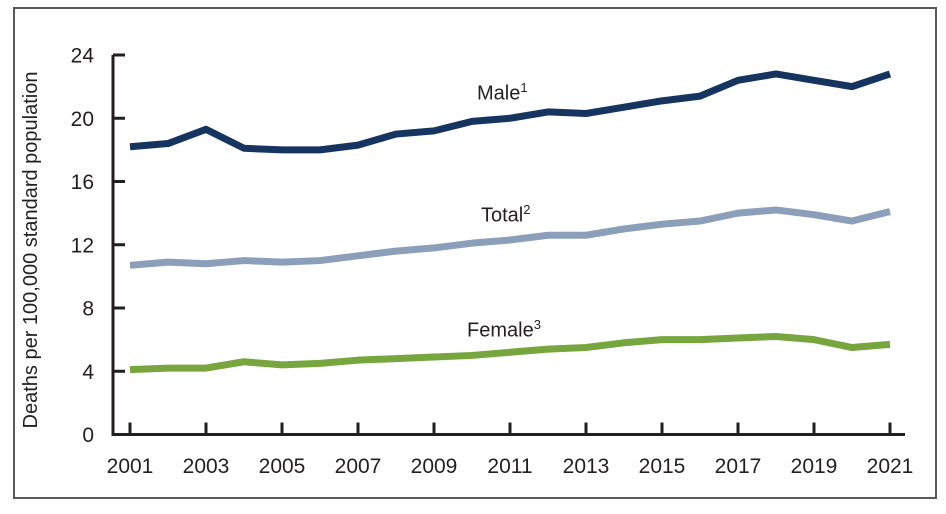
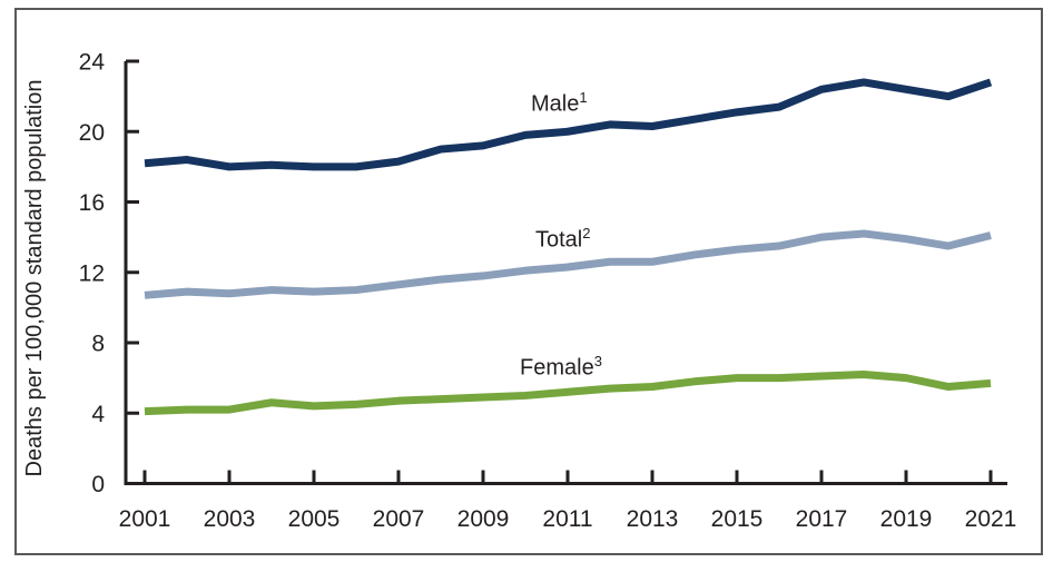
Male/2003: 19.3 -> 18.0
